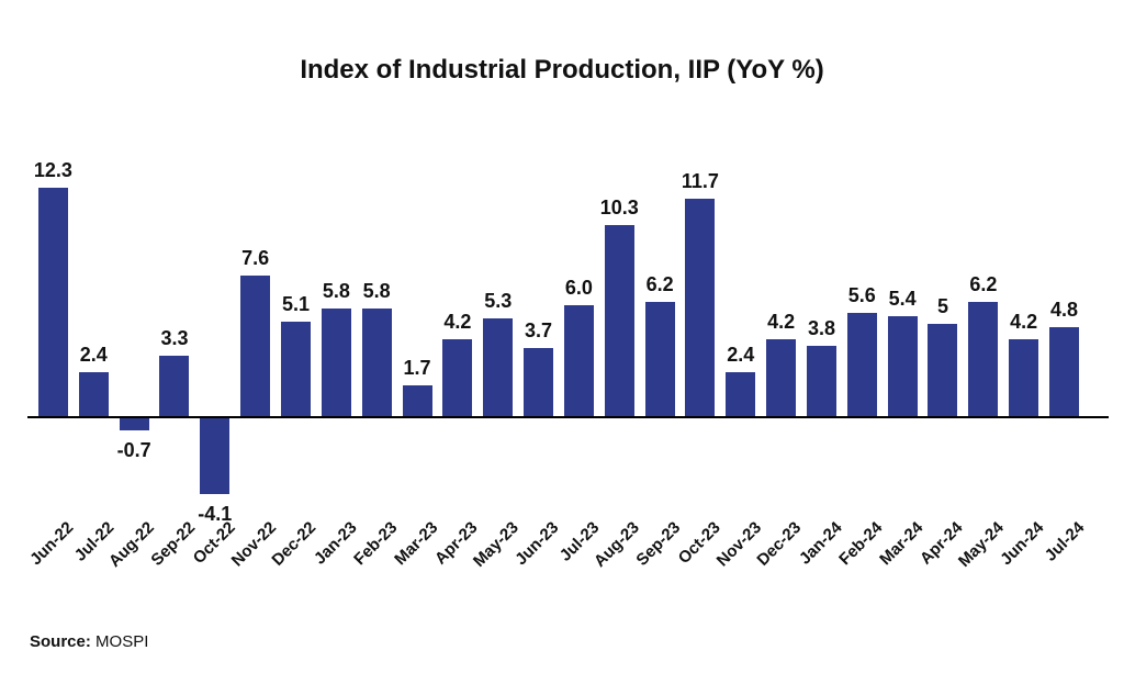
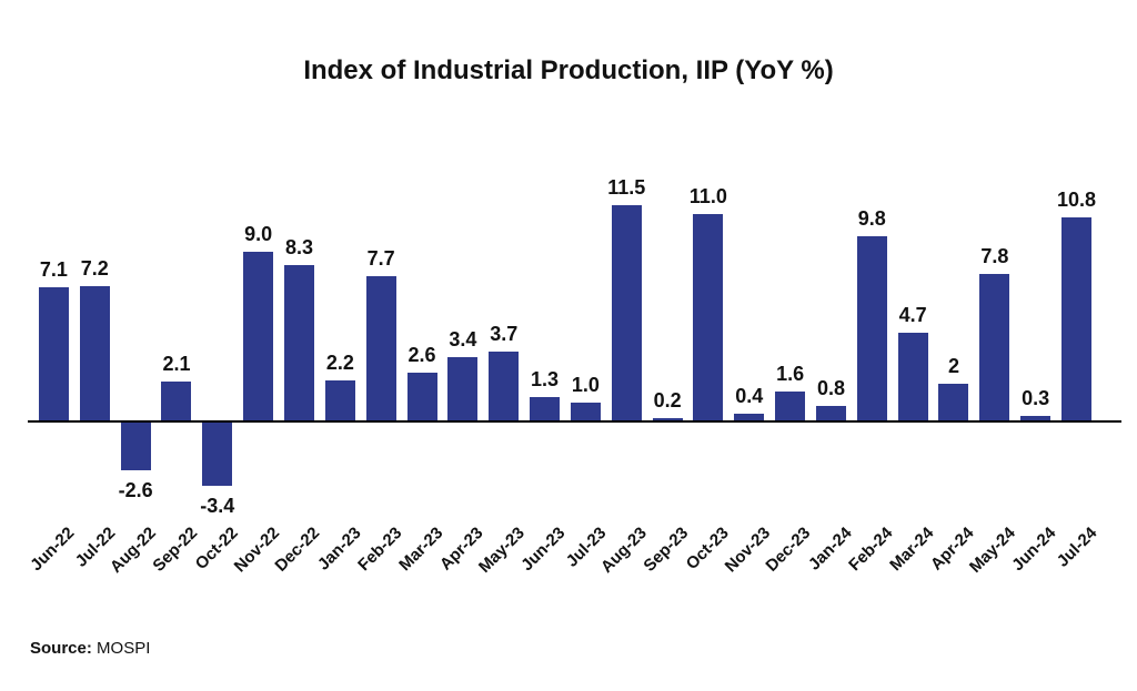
Jun-22: 12.3 -> 7.1
Jul-22: 2.4 -> 7.2
Aug-22: -0.7 -> -2.6
Sep-22: 3.3 -> 2.1
Oct-22: -4.1 -> -3.4
Nov-22: 7.6 -> 9.0
Dec-22: 5.1 -> 8.3
Jan-23: 5.8 -> 2.2
Feb-23: 5.8 -> 7.7
Mar-23: 1.7 -> 2.6
Apr-23: 4.2 -> 3.4
May-23: 5.3 -> 3.7
Jun-23: 3.7 -> 1.3
Jul-23: 6.0 -> 1.0
Aug-23: 10.3 -> 11.5
Sep-23: 6.2 -> 0.2
Oct-23: 11.7 -> 11.0
Nov-23: 2.4 -> 0.4
Dec-23: 4.2 -> 1.6
Jan-24: 3.8 -> 0.8
Feb-24: 5.6 -> 9.8
Mar-24: 5.4 -> 4.7
Apr-24: 5 -> 2
May-24: 6.2 -> 7.8
Jun-24: 4.2 -> 0.3
Jul-24: 4.8 -> 10.8
